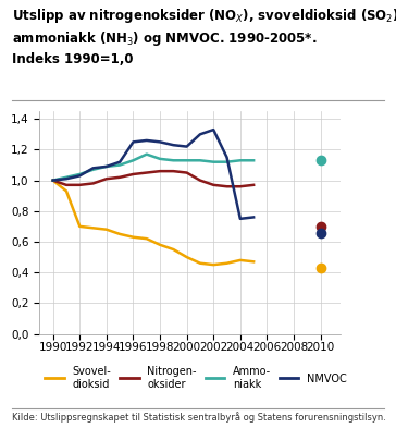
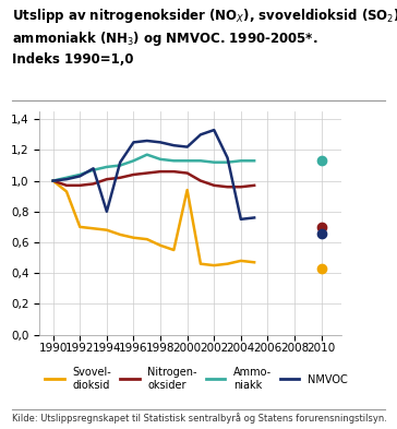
NMVOC/1994: 1,09 -> 0,80
Svovel- dioksid/2000: 0,50 -> 0,94
